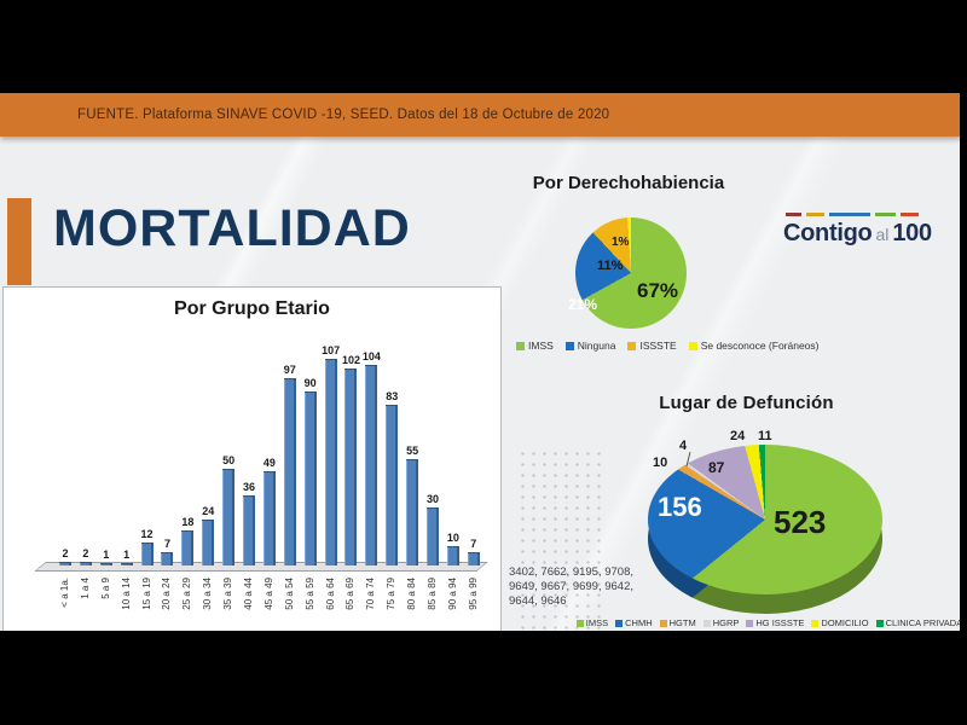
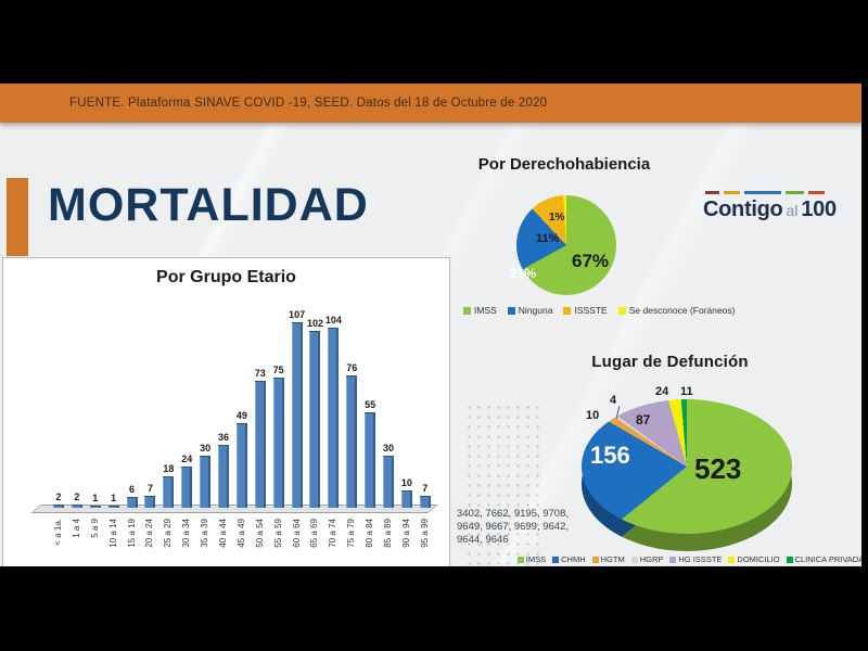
Por Grupo Etario/15 a 19: 12 -> 6
Por Grupo Etario/35 a 39: 50 -> 30
Por Grupo Etario/50 a 54: 97 -> 73
Por Grupo Etario/55 a 59: 90 -> 75
Por Grupo Etario/75 a 79: 83 -> 76
